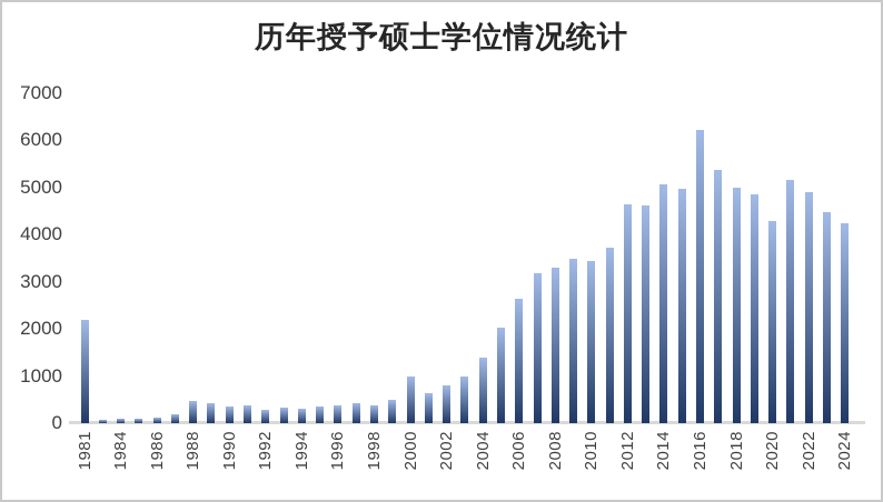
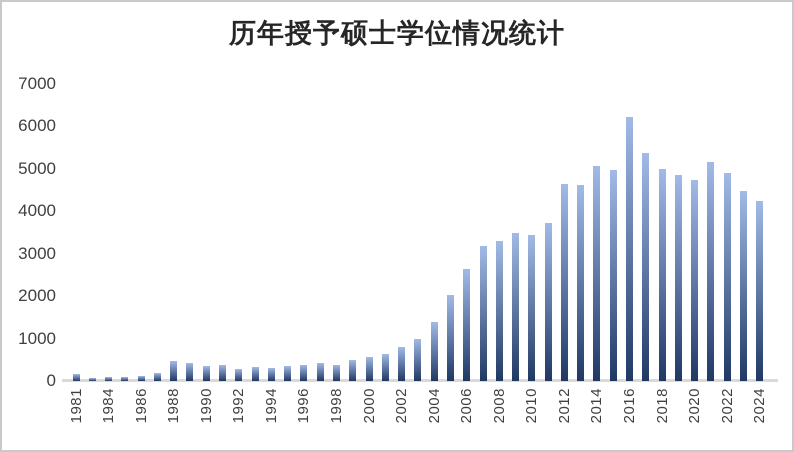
1981: 2200 -> 200
2000: 1000 -> 600
2020: 4300 -> 4700
